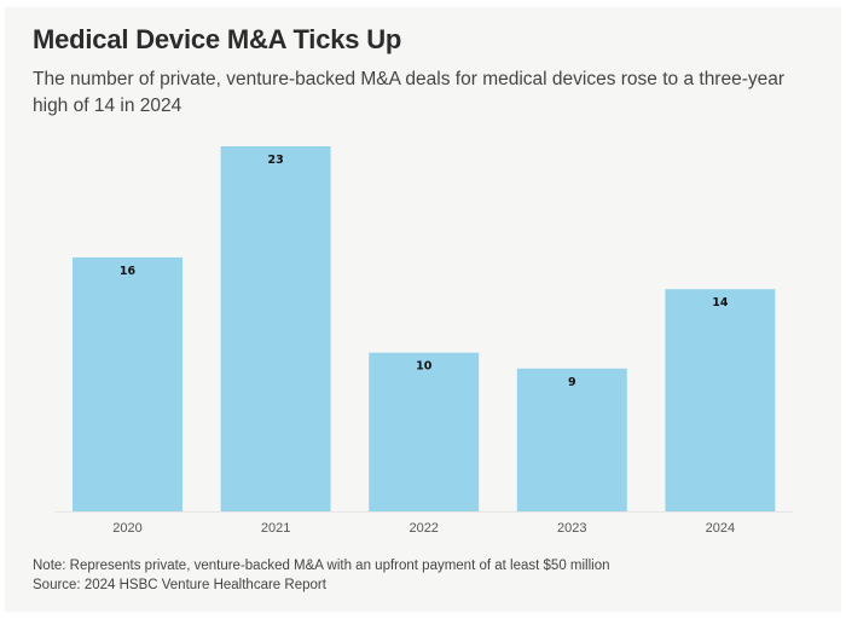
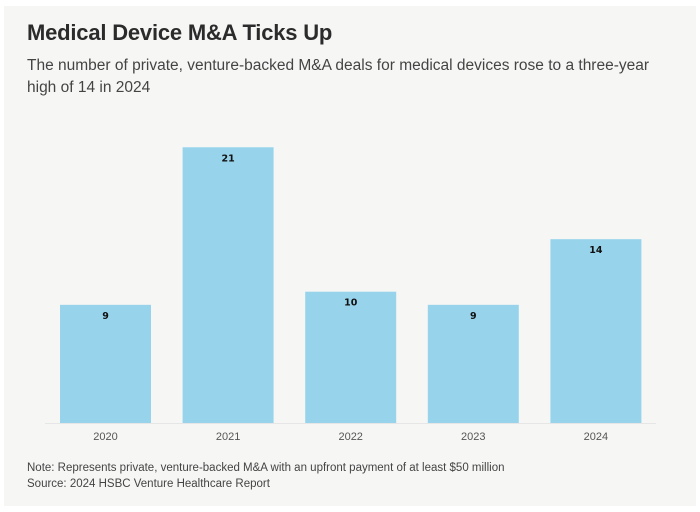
2020: 16 -> 9
2021: 23 -> 21
